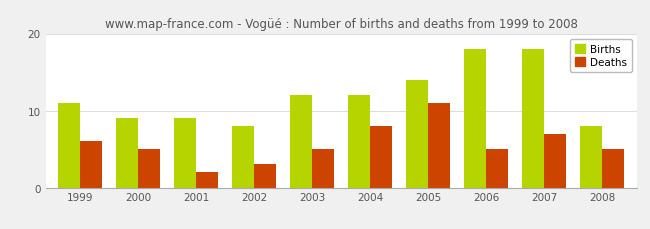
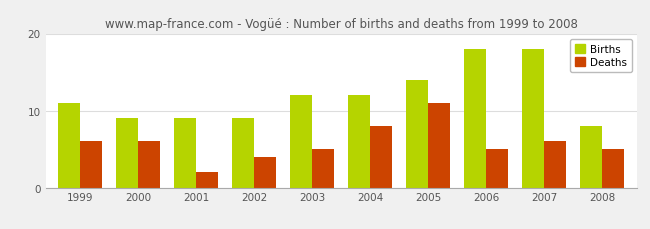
Deaths/2000: 5 -> 6
Births/2002: 8 -> 9
Deaths/2002: 3 -> 4
Deaths/2007: 7 -> 6
